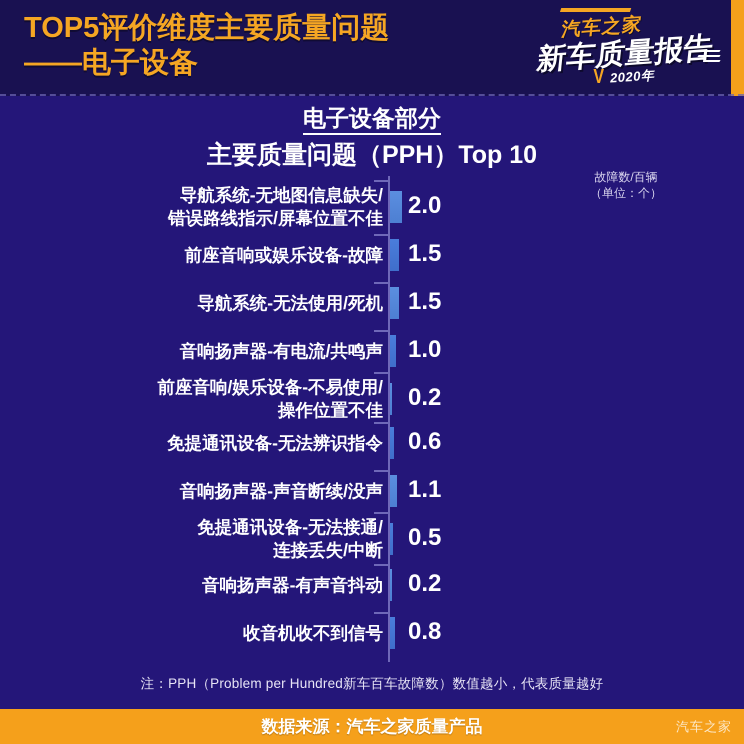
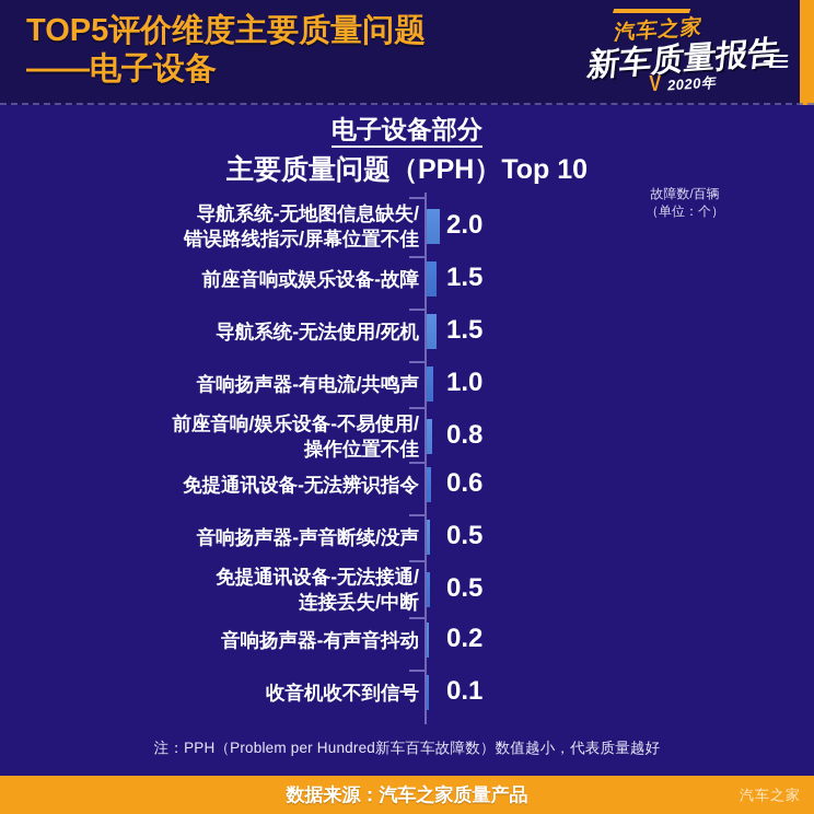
前座音响/娱乐设备-不易使用/ 操作位置不佳: 0.2 -> 0.8
音响扬声器-声音断续/没声: 1.1 -> 0.5
收音机收不到信号: 0.8 -> 0.1
